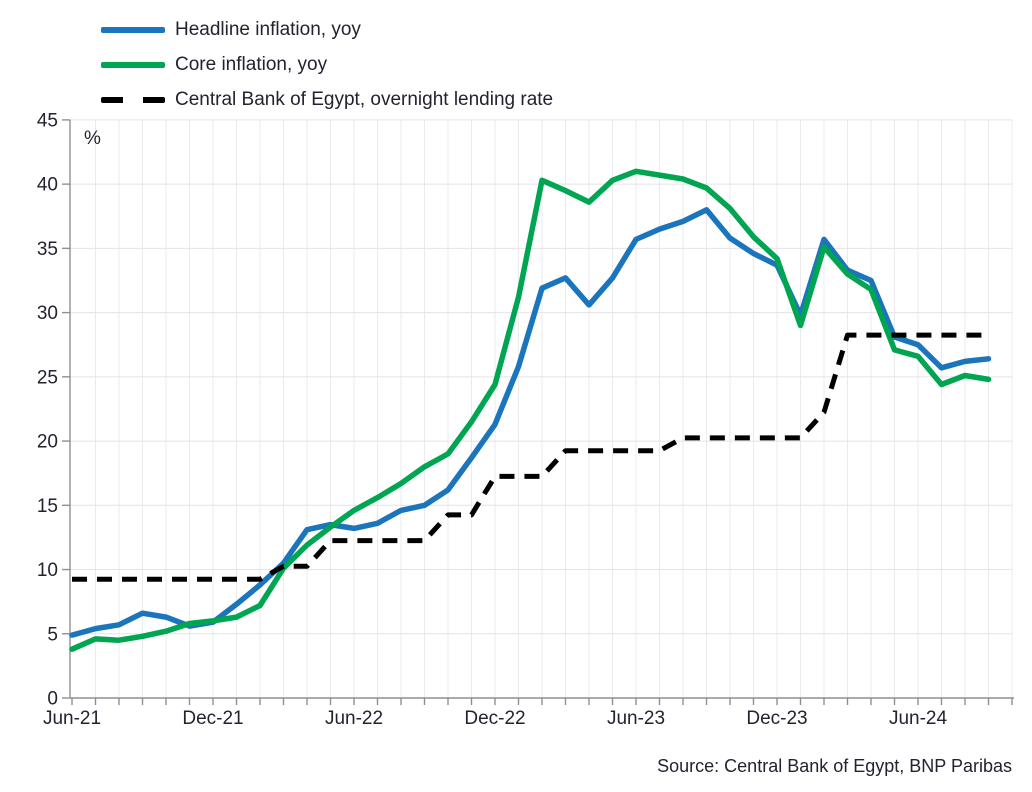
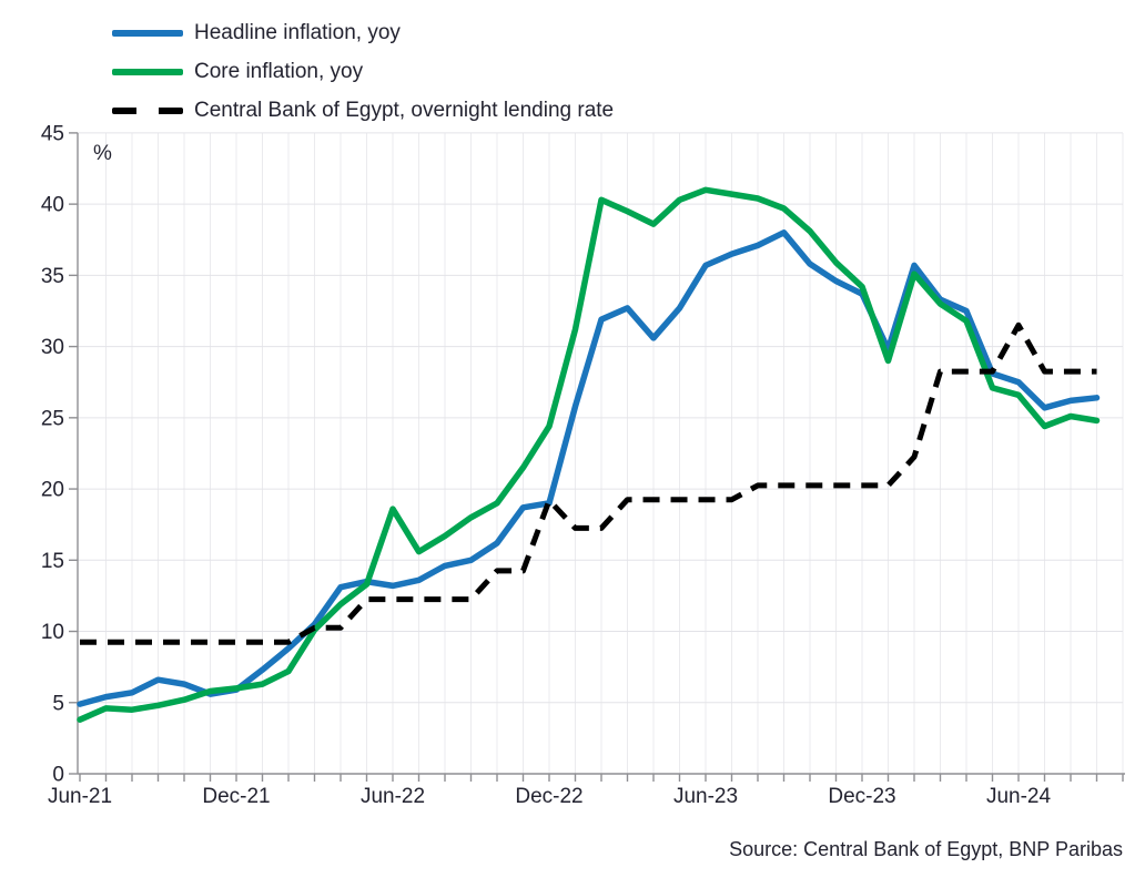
Core inflation, yoy/Jun-22: 14.6 -> 18.6
Headline inflation, yoy/Dec-22: 21.3 -> 19.0
Central Bank of Egypt, overnight lending rate/Dec-22: 17.2 -> 19.2
Central Bank of Egypt, overnight lending rate/Jun-24: 28.2 -> 31.5
